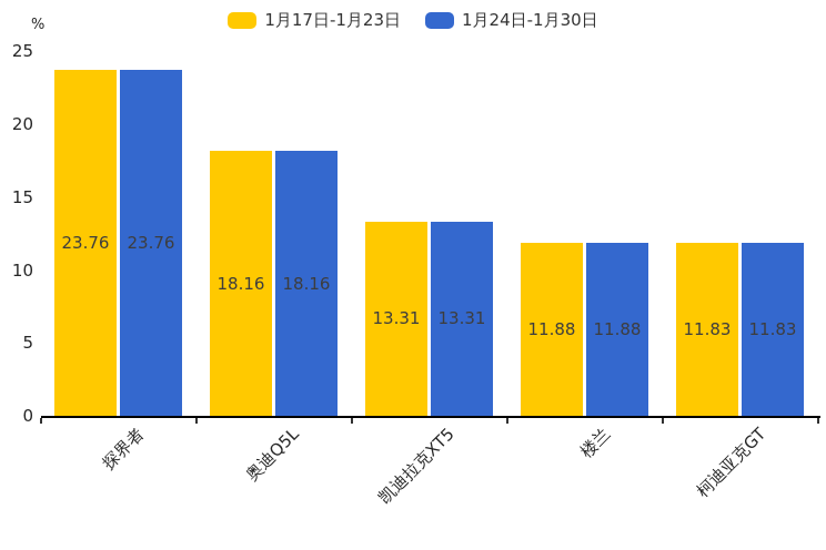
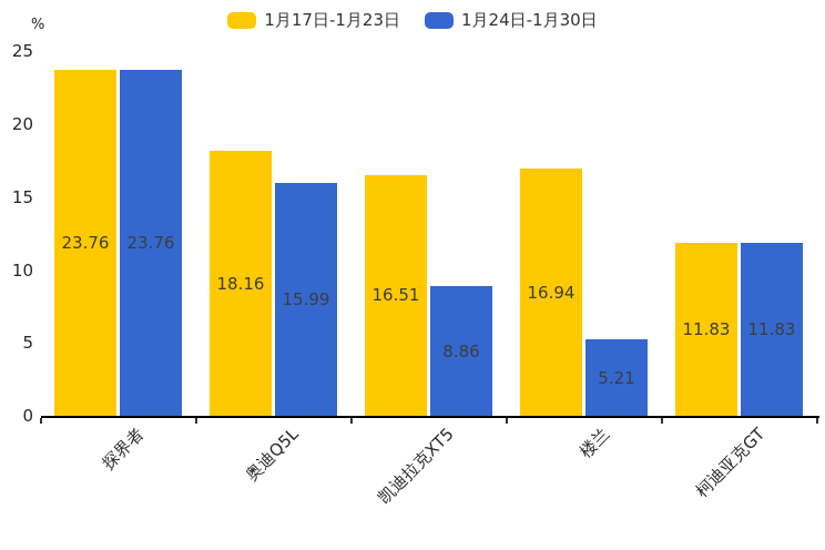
1月24日-1月30日/奥迪Q5L: 18.16 -> 15.99
1月17日-1月23日/凯迪拉克XT5: 13.31 -> 16.51
1月24日-1月30日/凯迪拉克XT5: 13.31 -> 8.86
1月17日-1月23日/楼兰: 11.88 -> 16.94
1月24日-1月30日/楼兰: 11.88 -> 5.21
